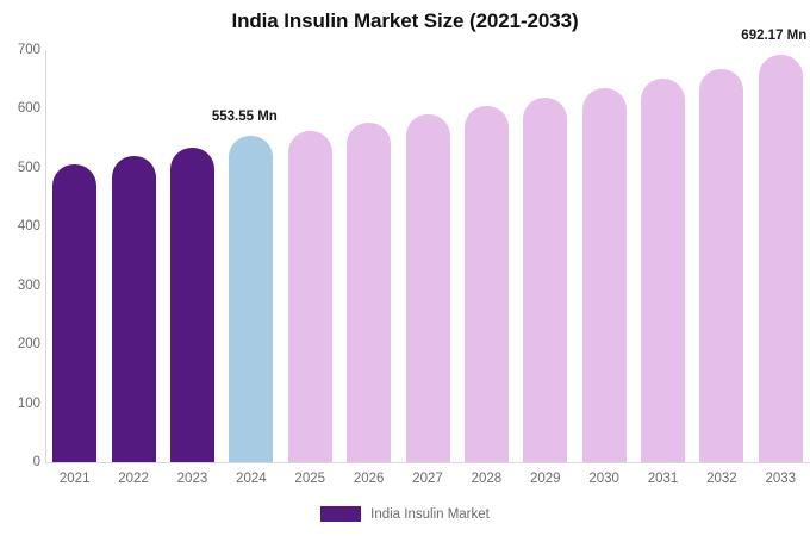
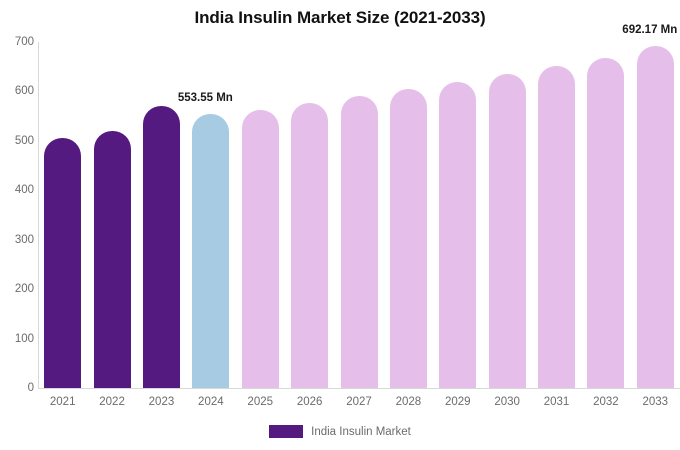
2023: 530 -> 570
